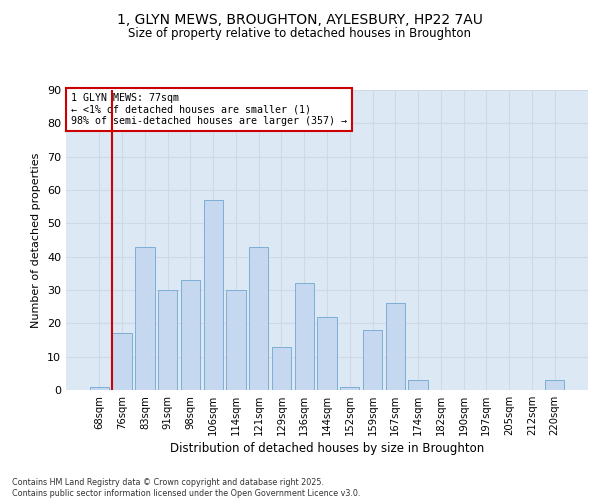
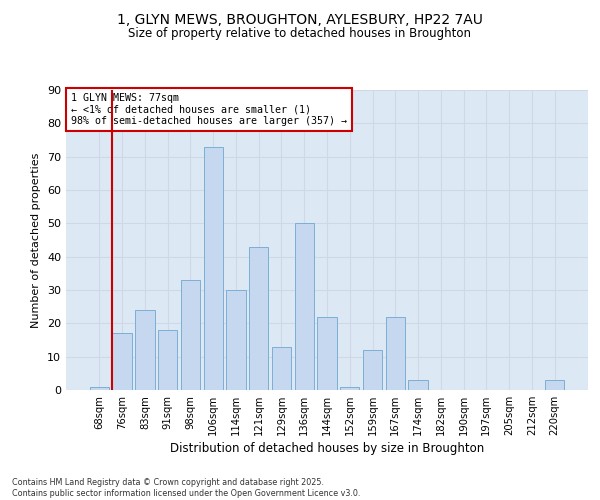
83sqm: 43 -> 24
91sqm: 30 -> 18
106sqm: 57 -> 73
136sqm: 32 -> 50
159sqm: 18 -> 12
167sqm: 26 -> 22
